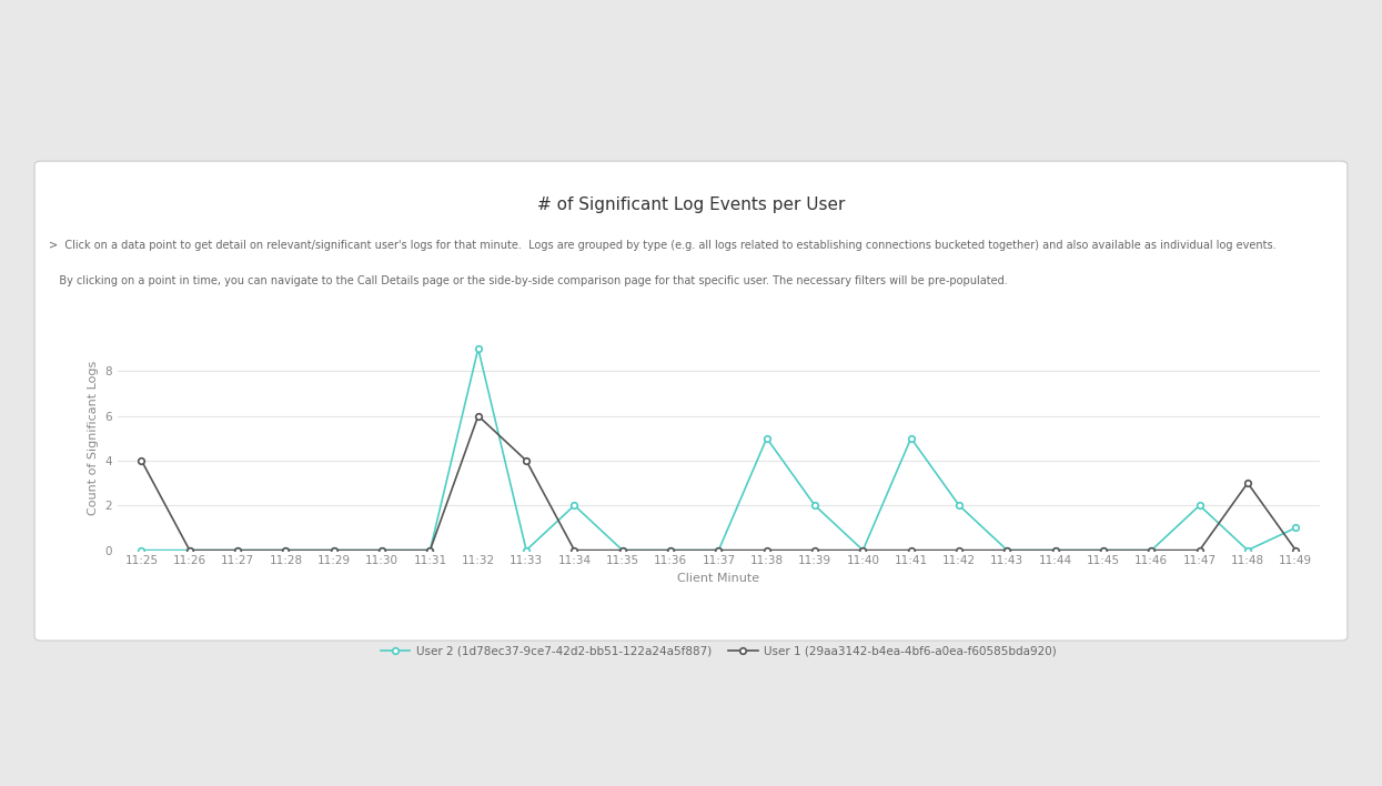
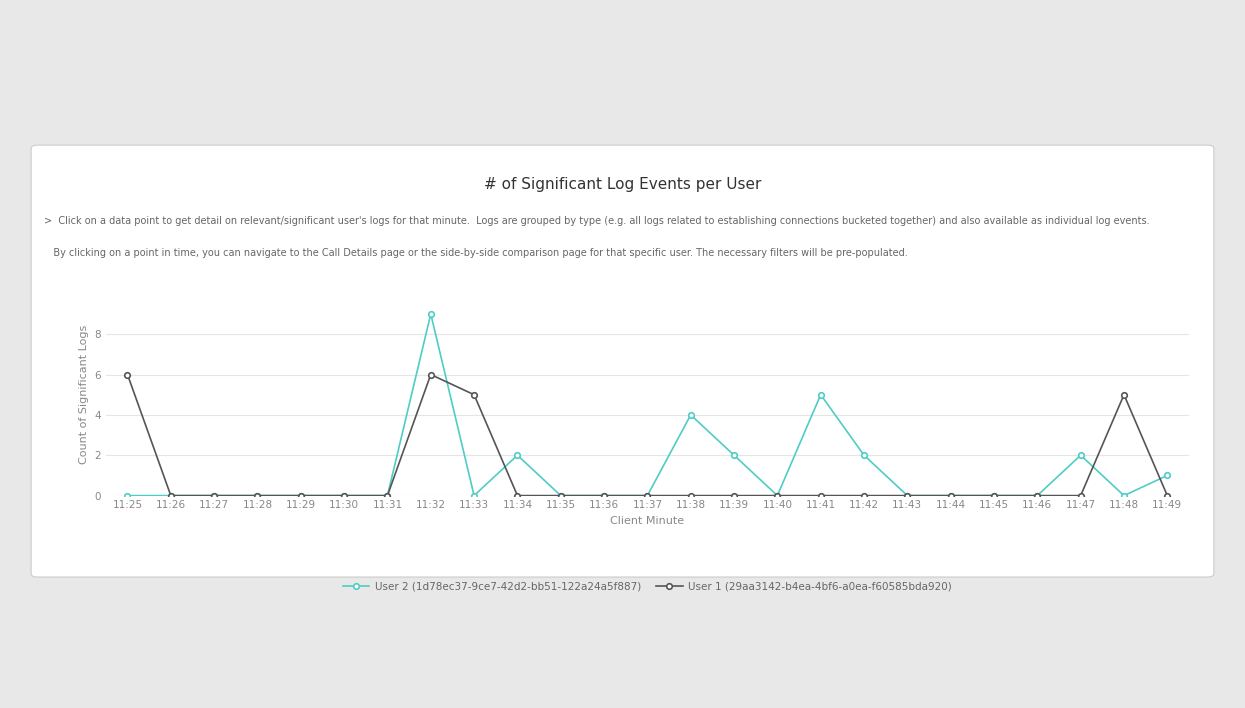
User 1 (29aa3142-b4ea-4bf6-a0ea-f60585bda920)/11:25: 4 -> 6
User 1 (29aa3142-b4ea-4bf6-a0ea-f60585bda920)/11:33: 4 -> 5
User 2 (1d78ec37-9ce7-42d2-bb51-122a24a5f887)/11:38: 5 -> 4
User 1 (29aa3142-b4ea-4bf6-a0ea-f60585bda920)/11:48: 3 -> 5
